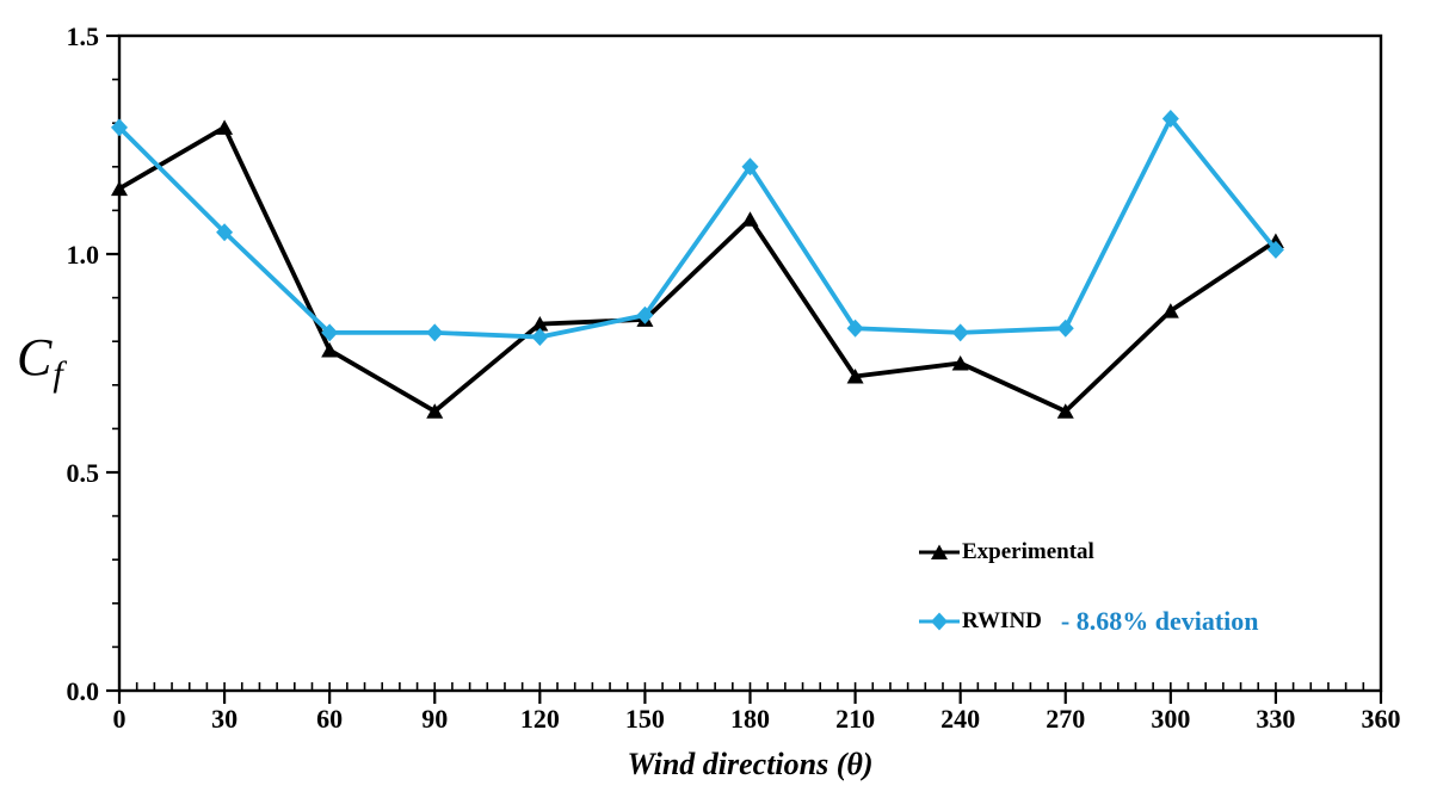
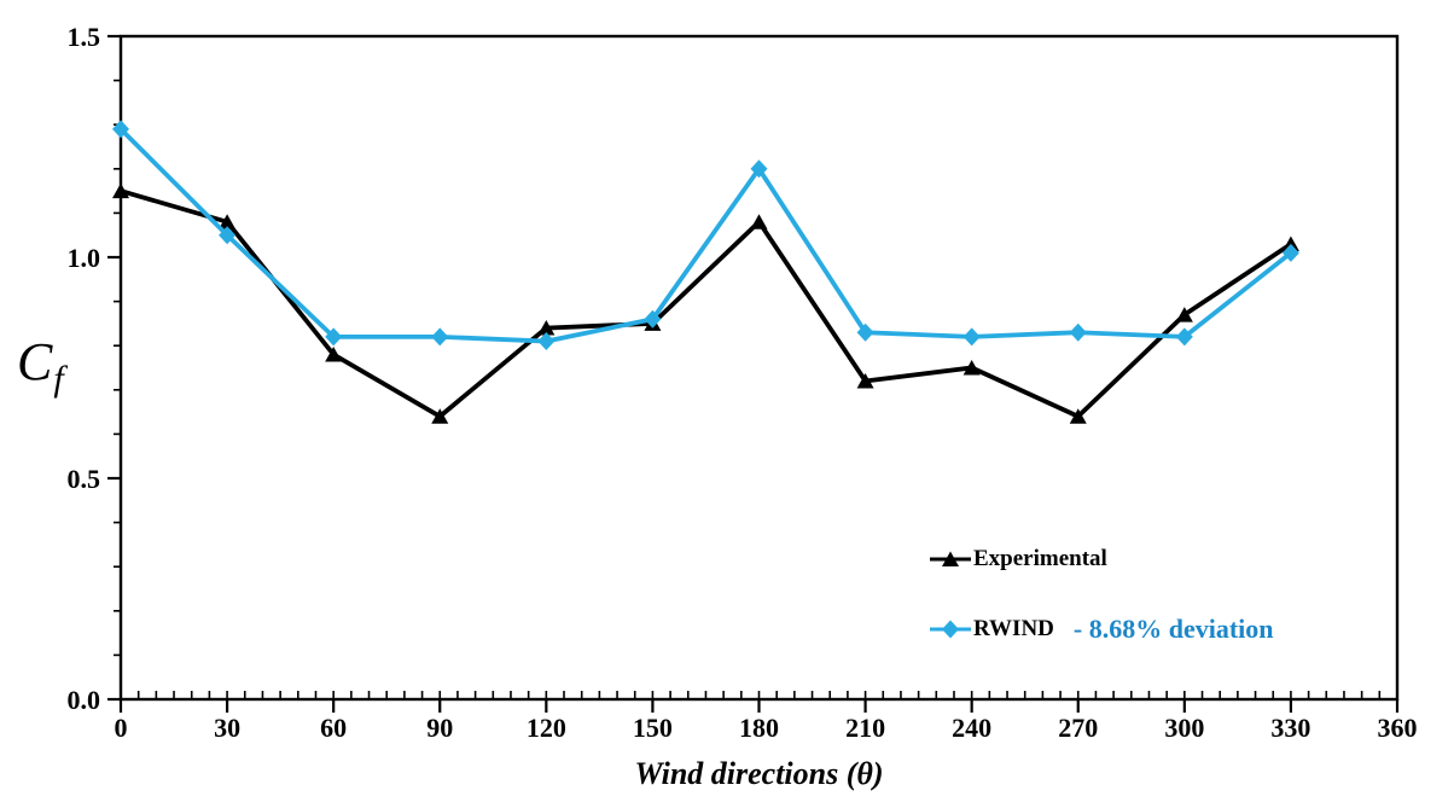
Experimental/30: 1.29 -> 1.08
RWIND/300: 1.31 -> 0.82
